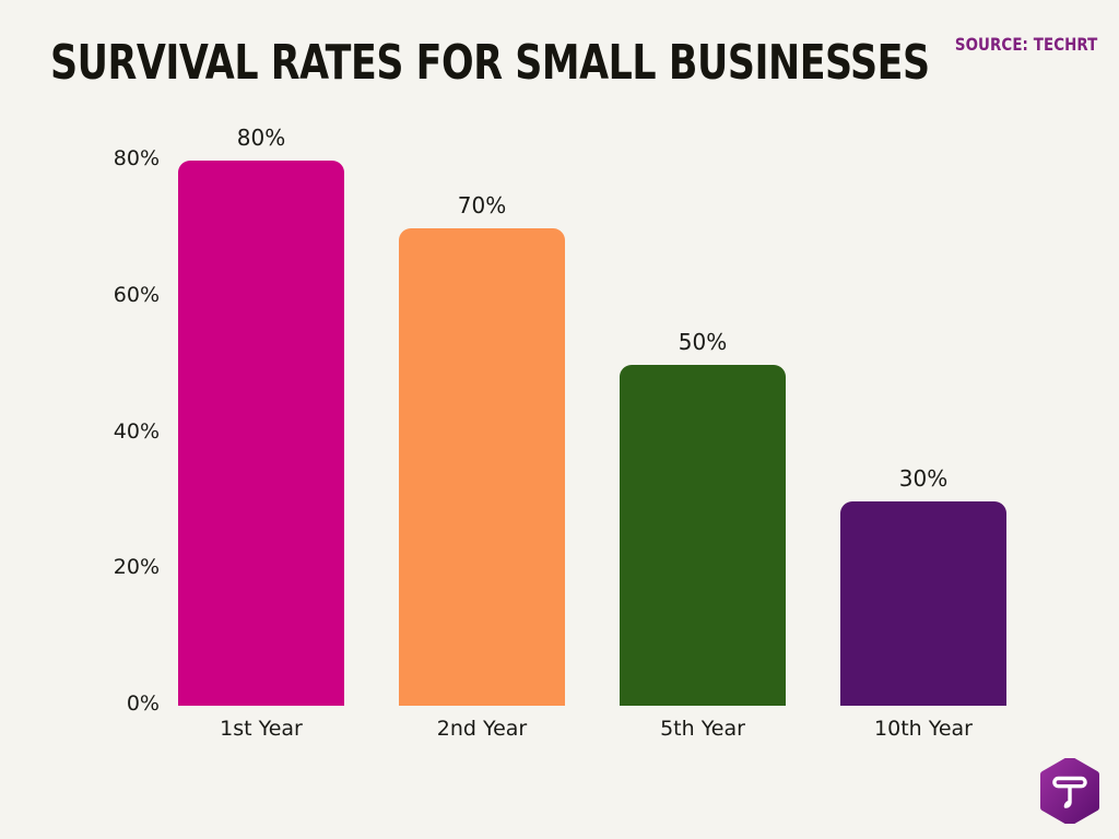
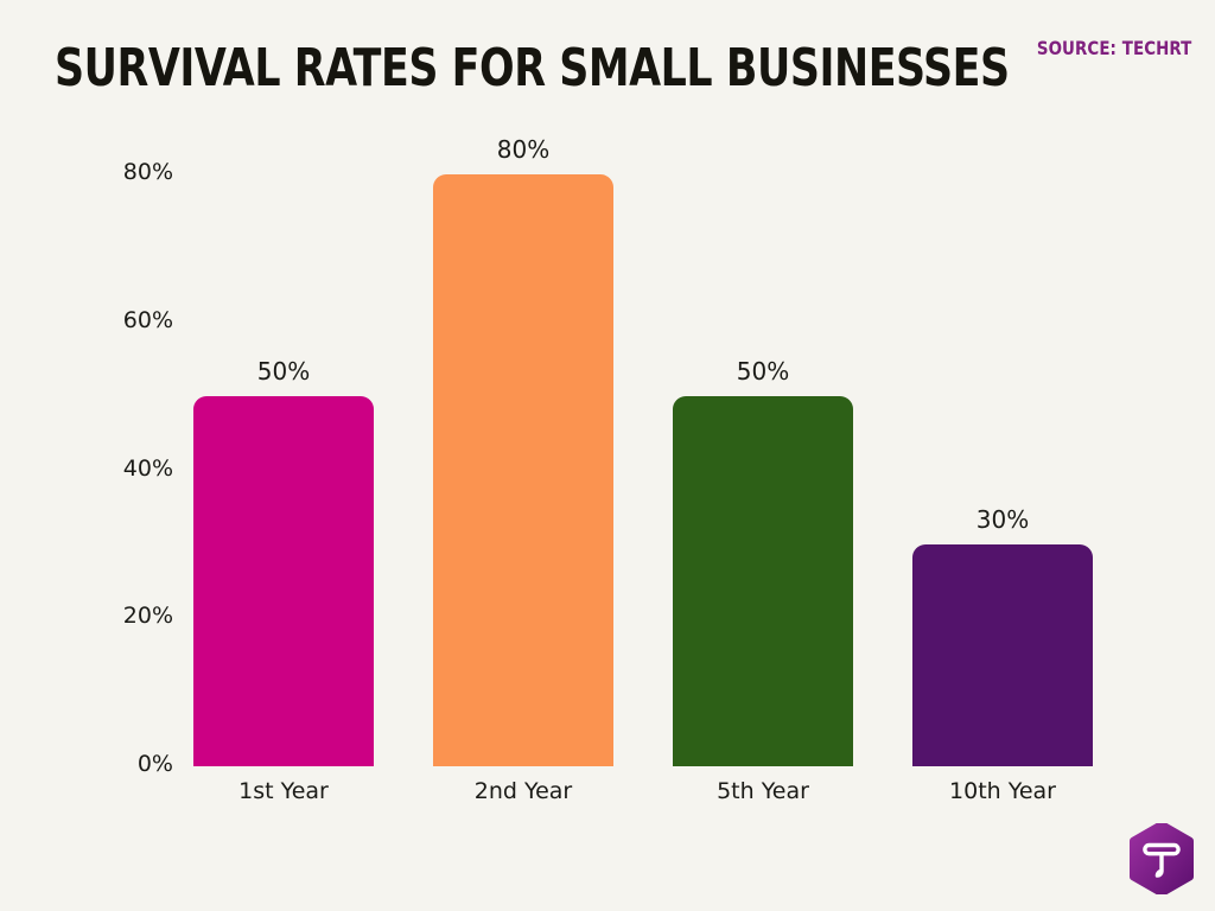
1st Year: 80% -> 50%
2nd Year: 70% -> 80%
